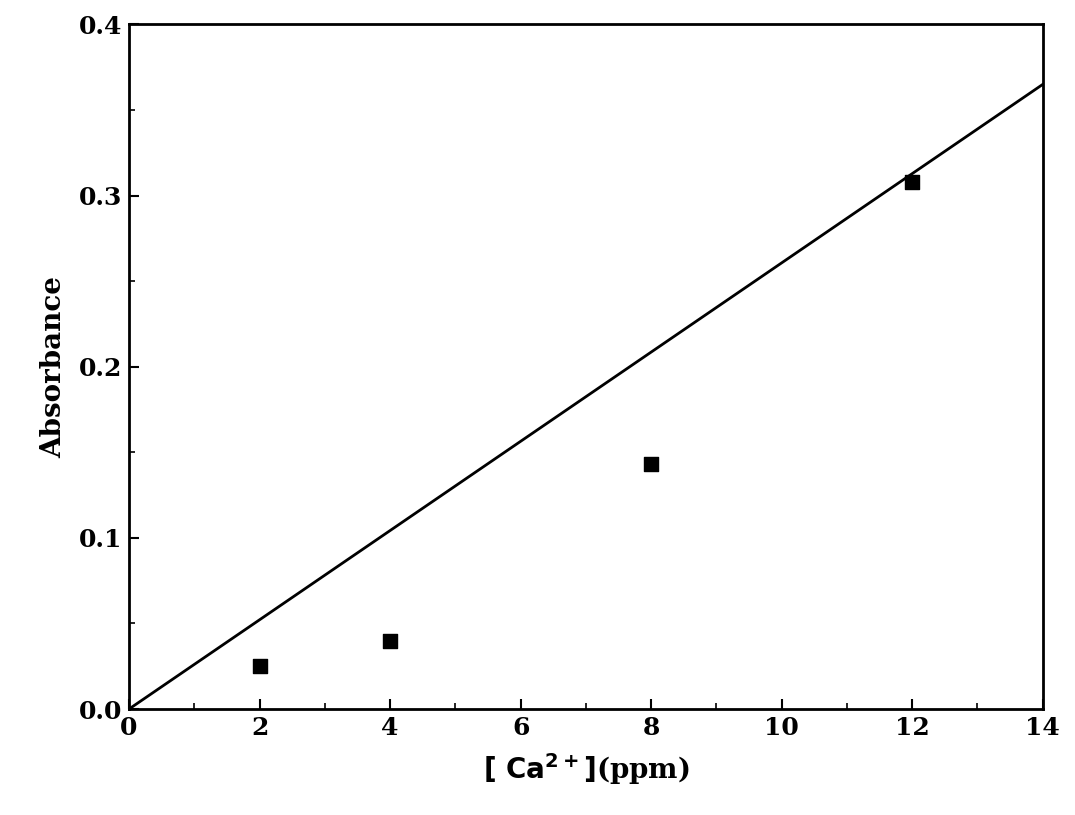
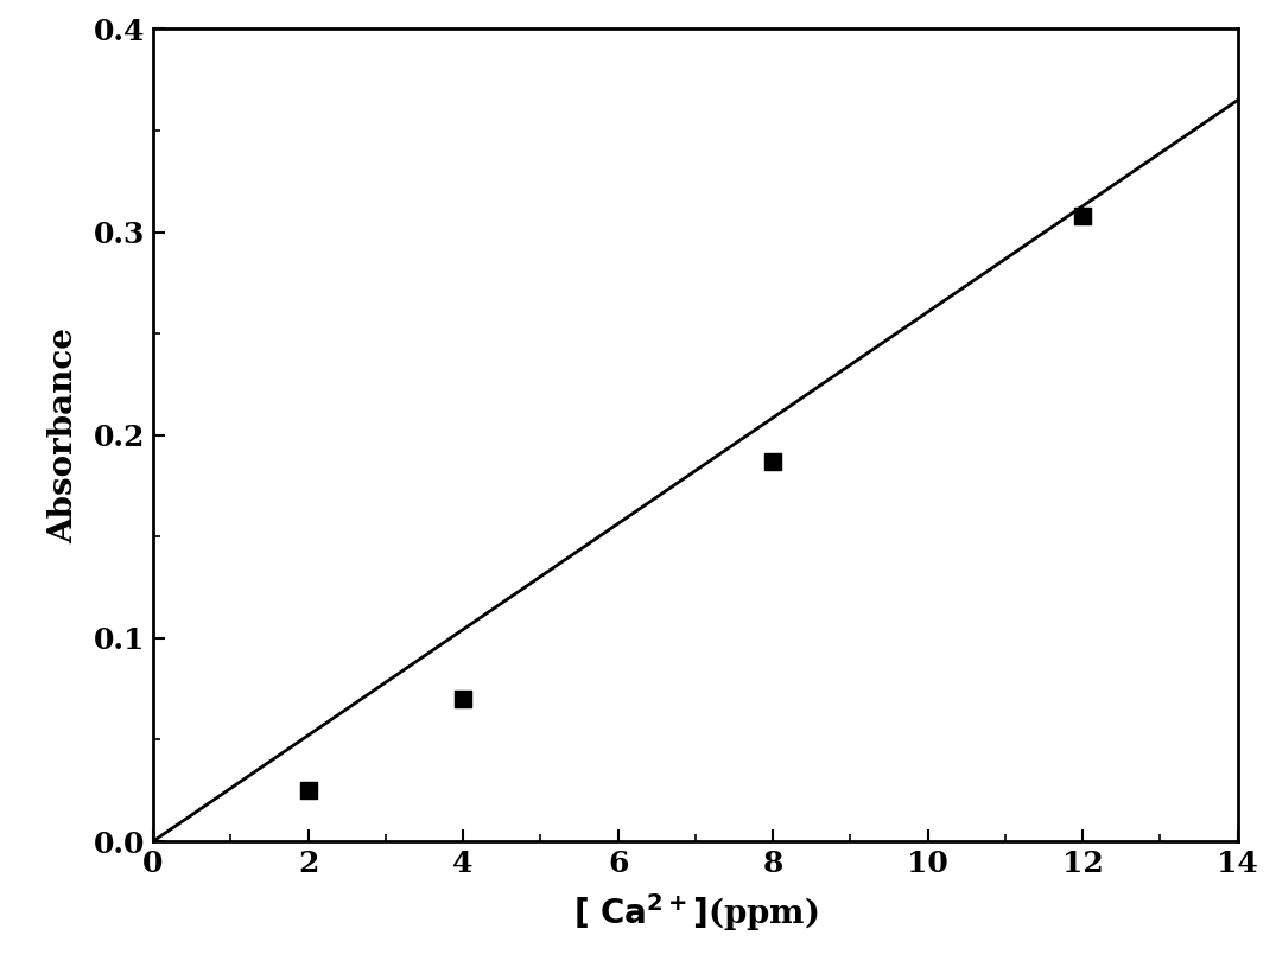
4: 0.040 -> 0.070
8: 0.143 -> 0.187
